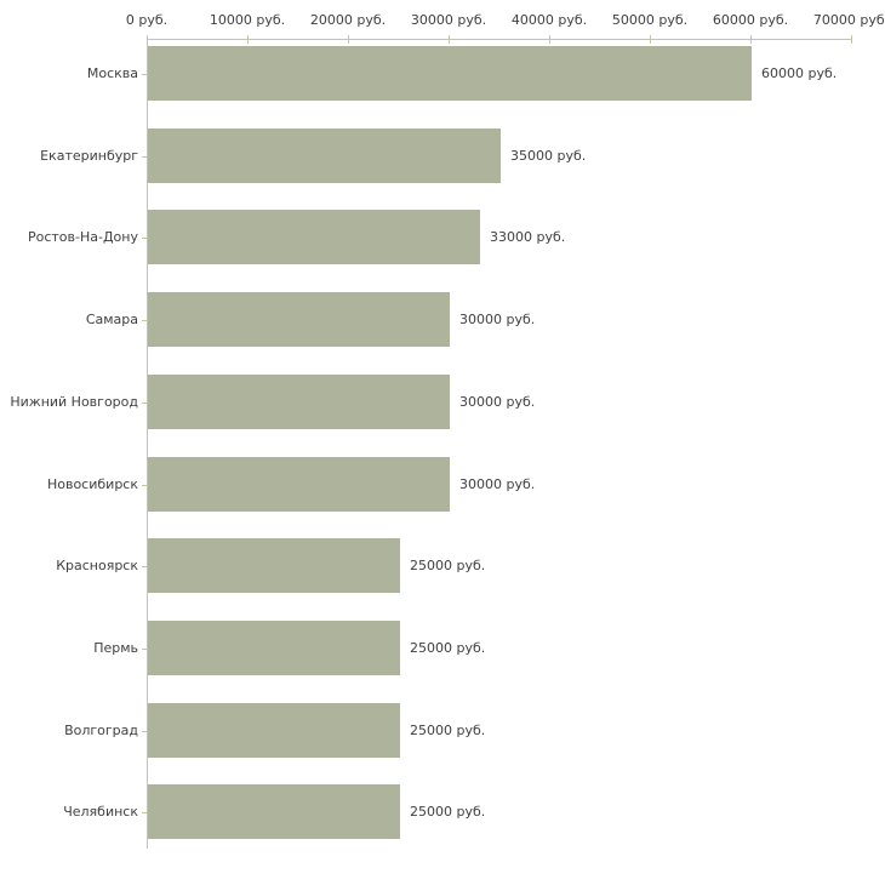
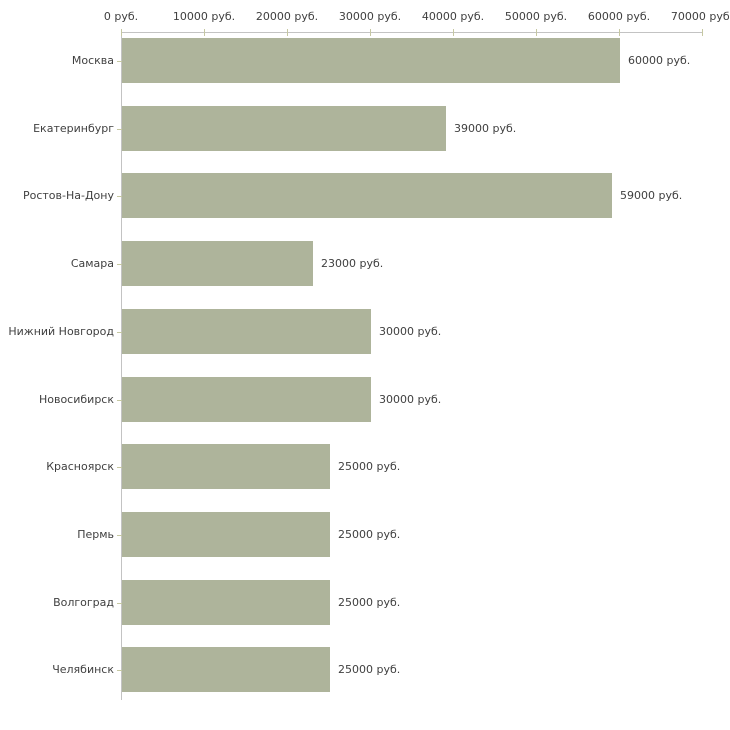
Екатеринбург: 35000 -> 39000
Ростов-На-Дону: 33000 -> 59000
Самара: 30000 -> 23000
